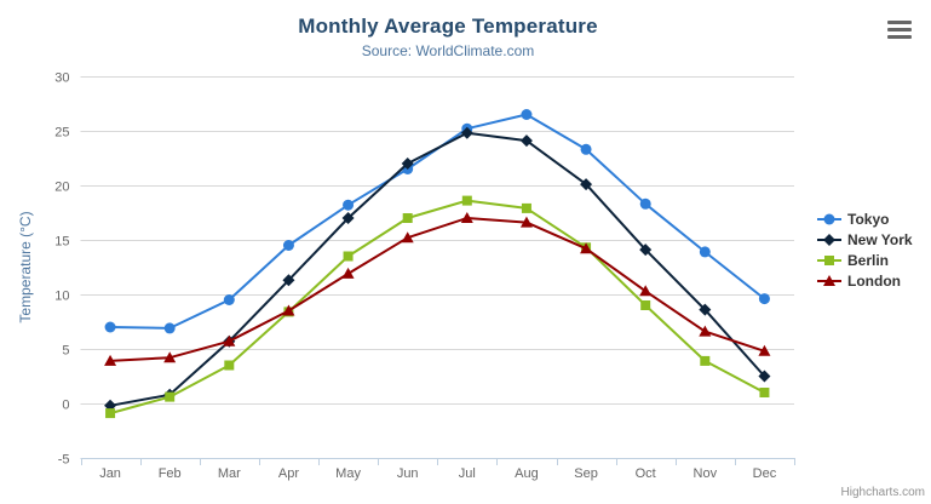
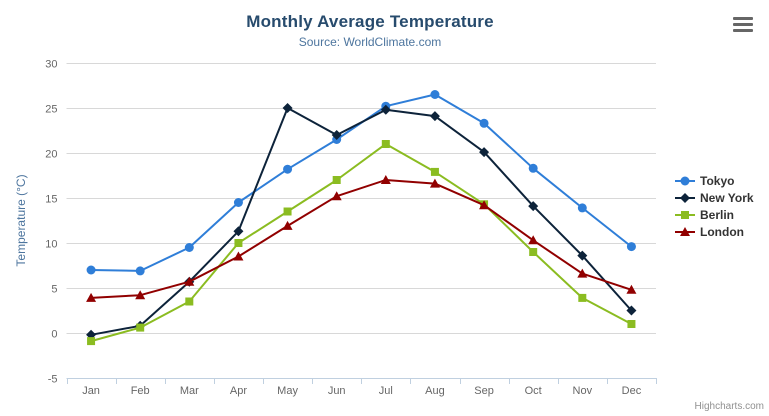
Berlin/Apr: 8 -> 10
New York/May: 17 -> 25
Berlin/Jul: 19 -> 21
